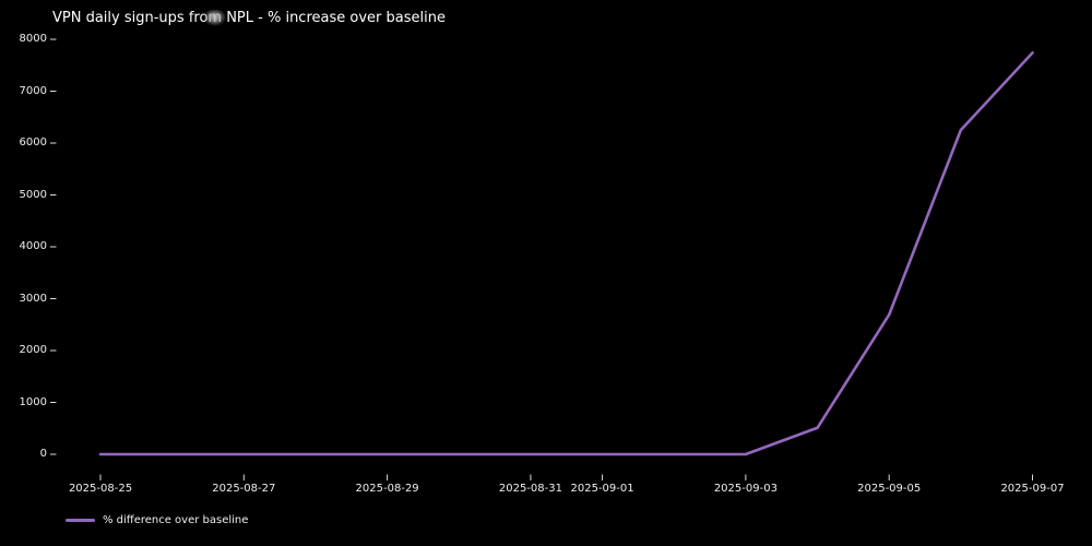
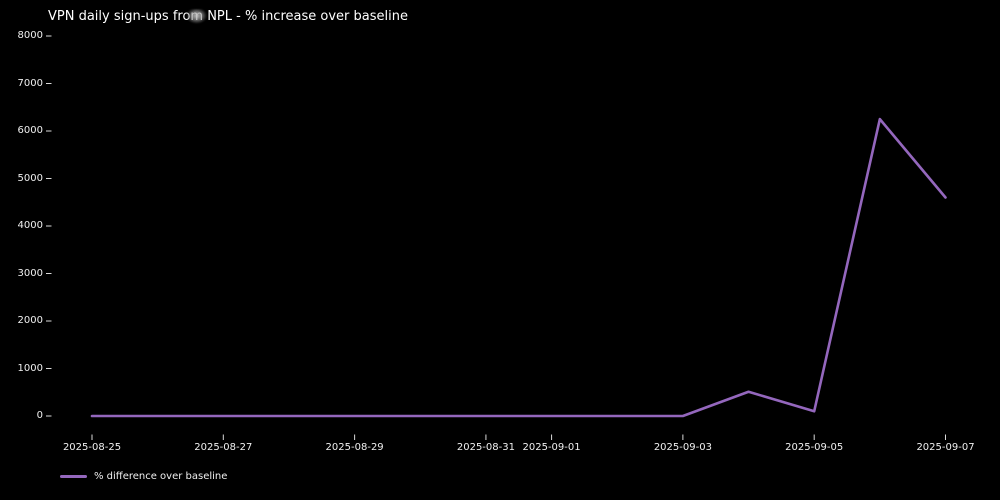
2025-09-05: 2700 -> 100
2025-09-07: 7700 -> 4600
